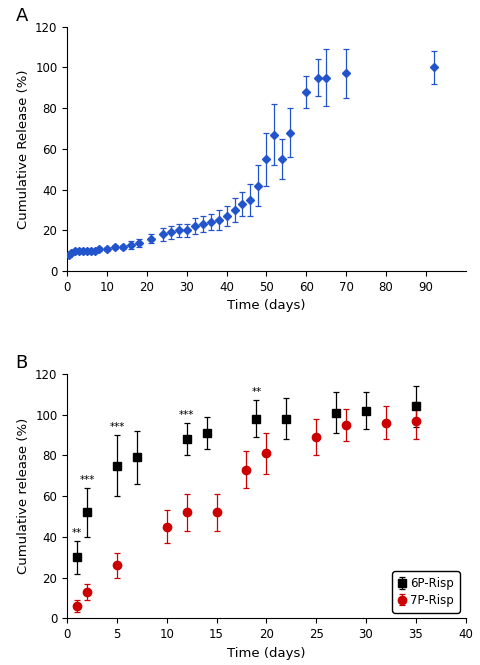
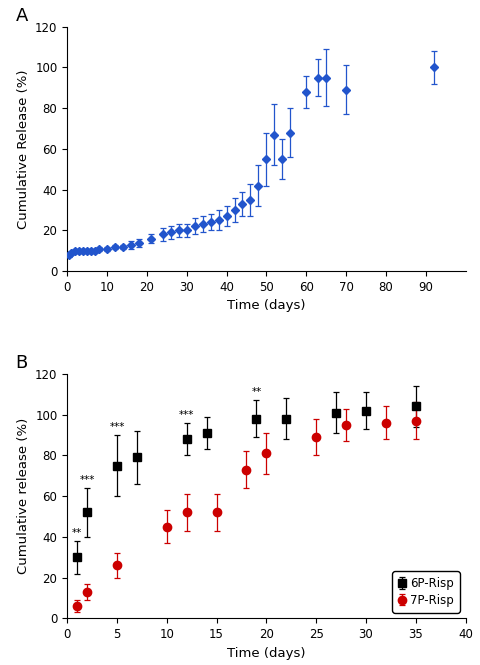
70: 97 -> 89
